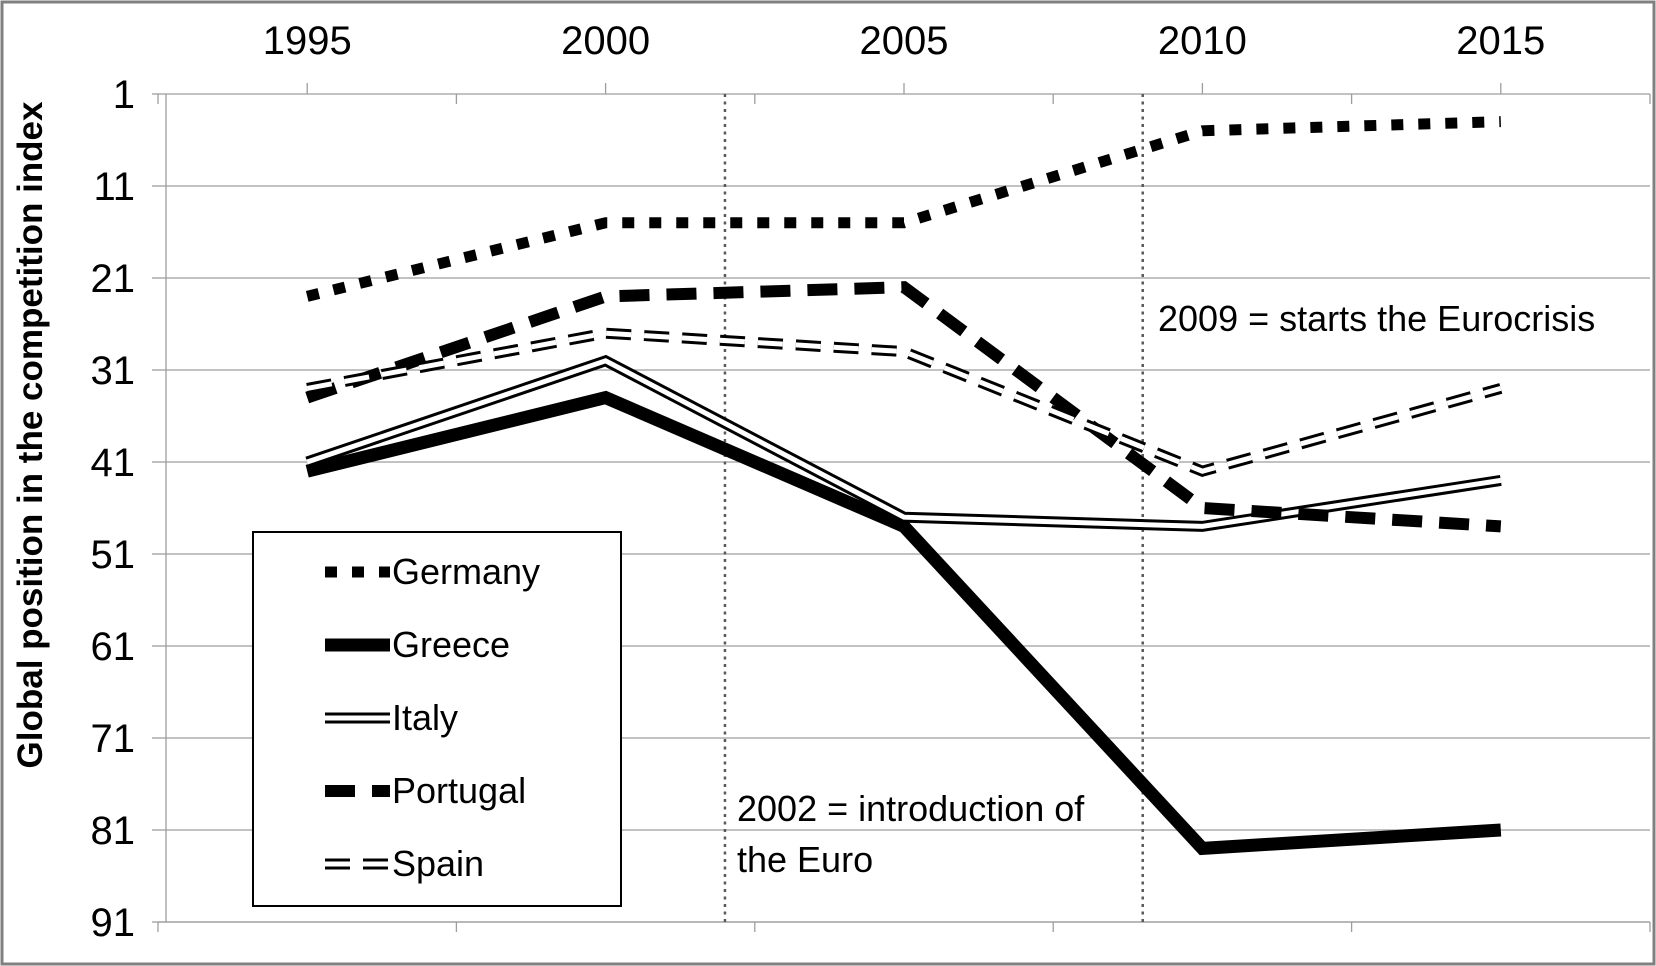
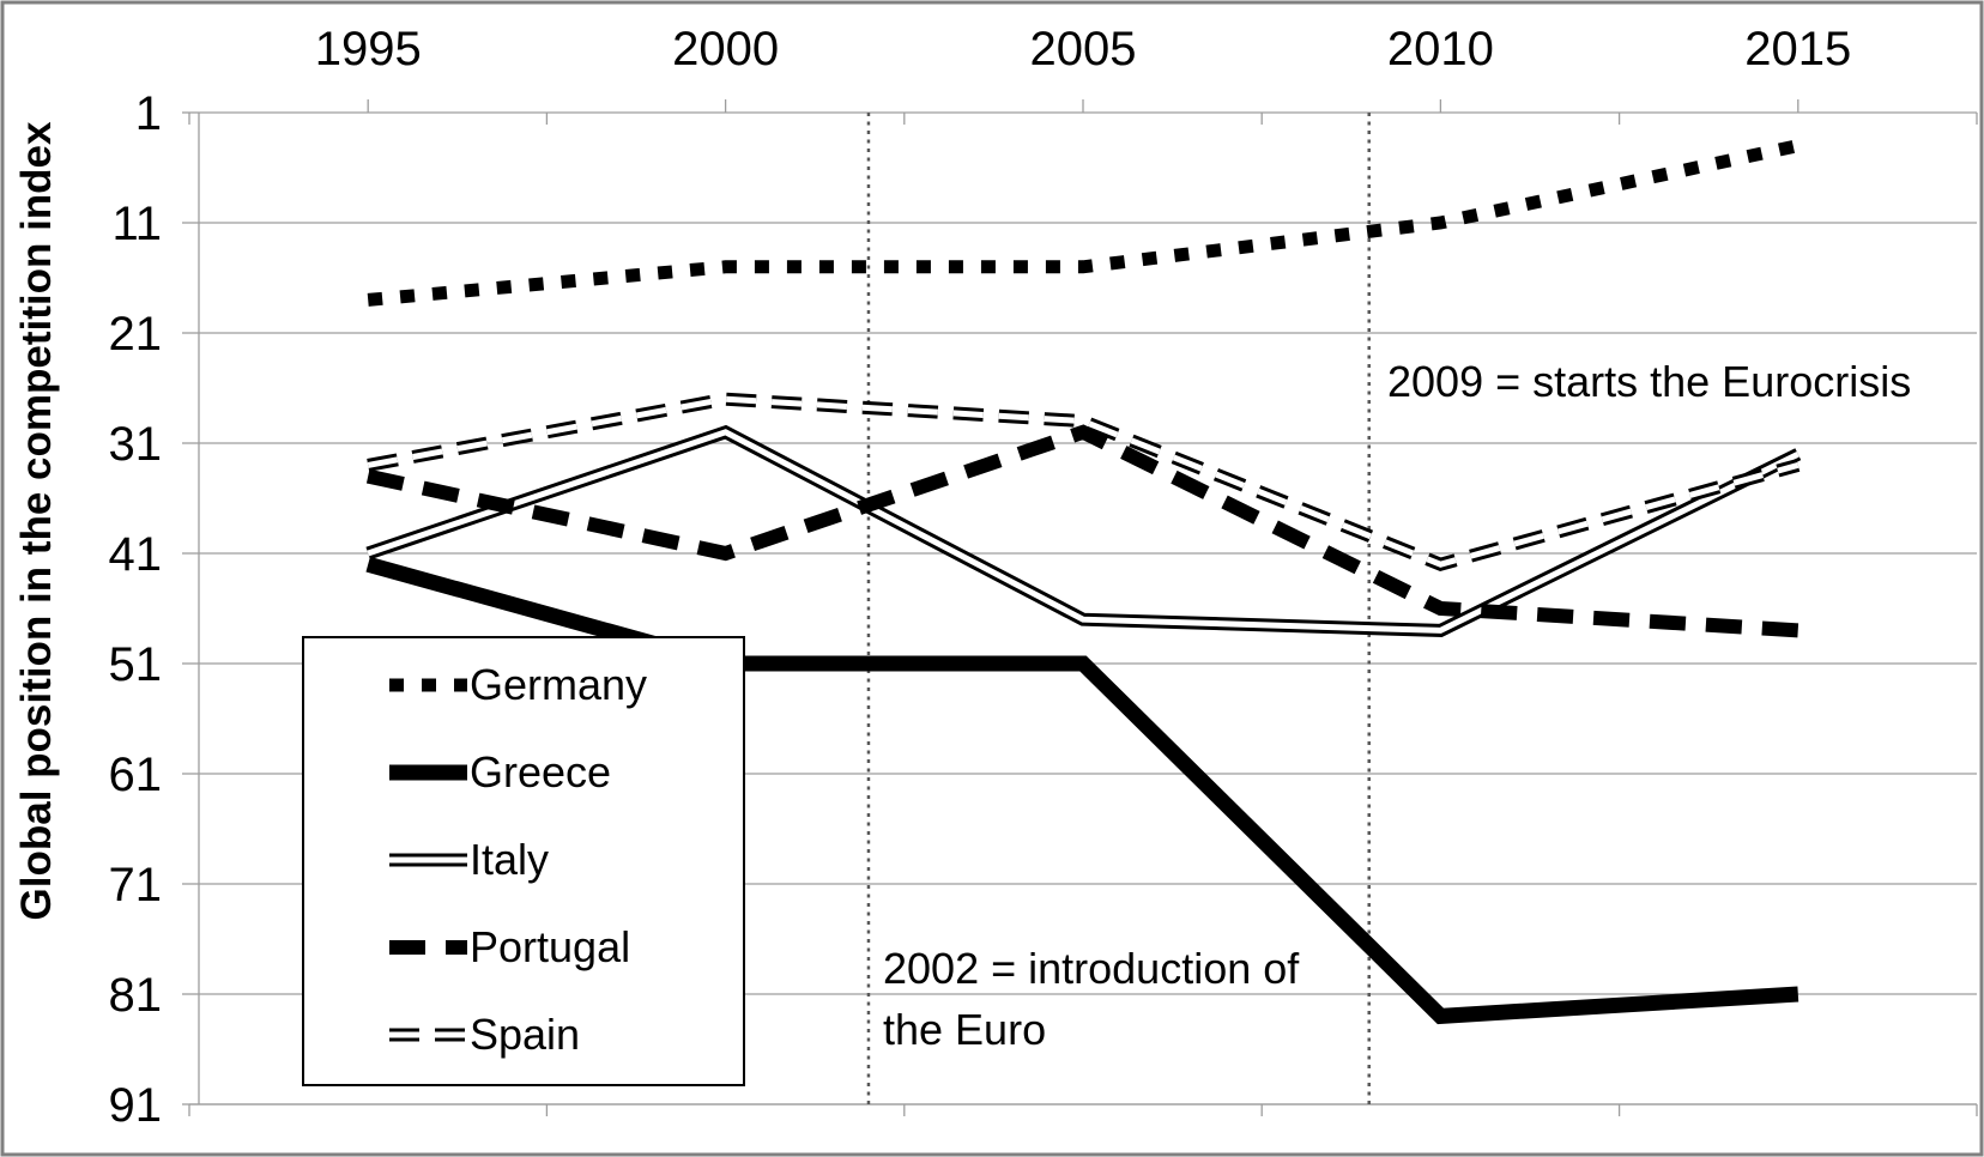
Germany/1995: 23 -> 18
Greece/2000: 34 -> 51
Portugal/2000: 23 -> 41
Greece/2005: 48 -> 51
Portugal/2005: 22 -> 30
Germany/2010: 5 -> 11
Italy/2015: 43 -> 32
